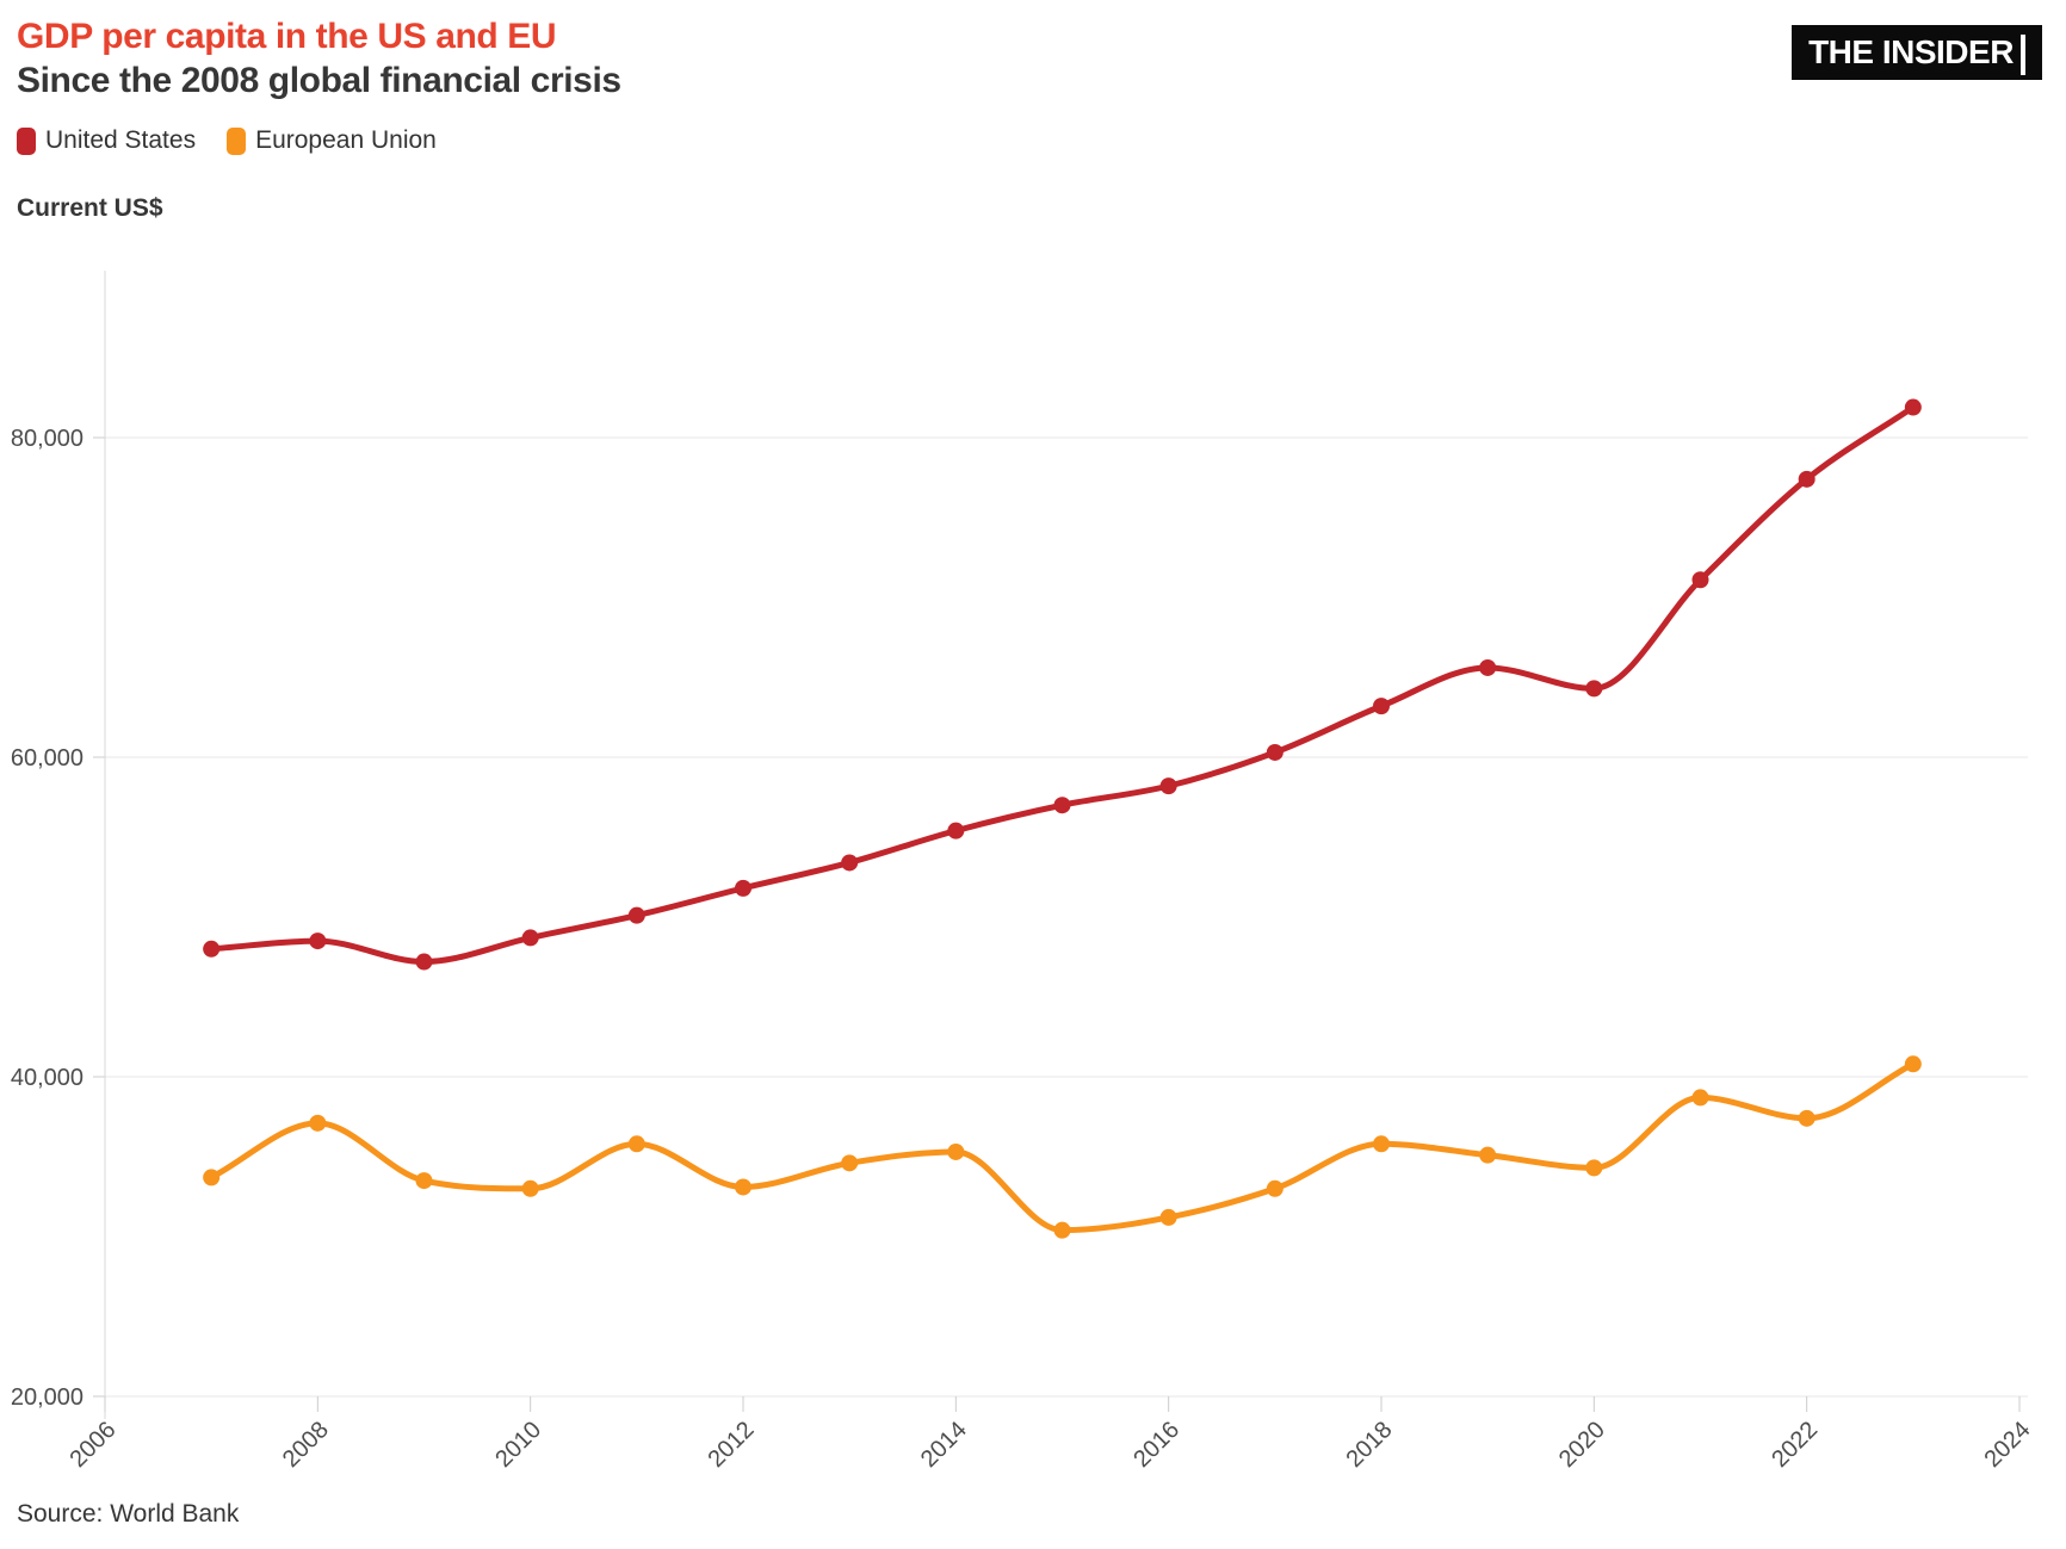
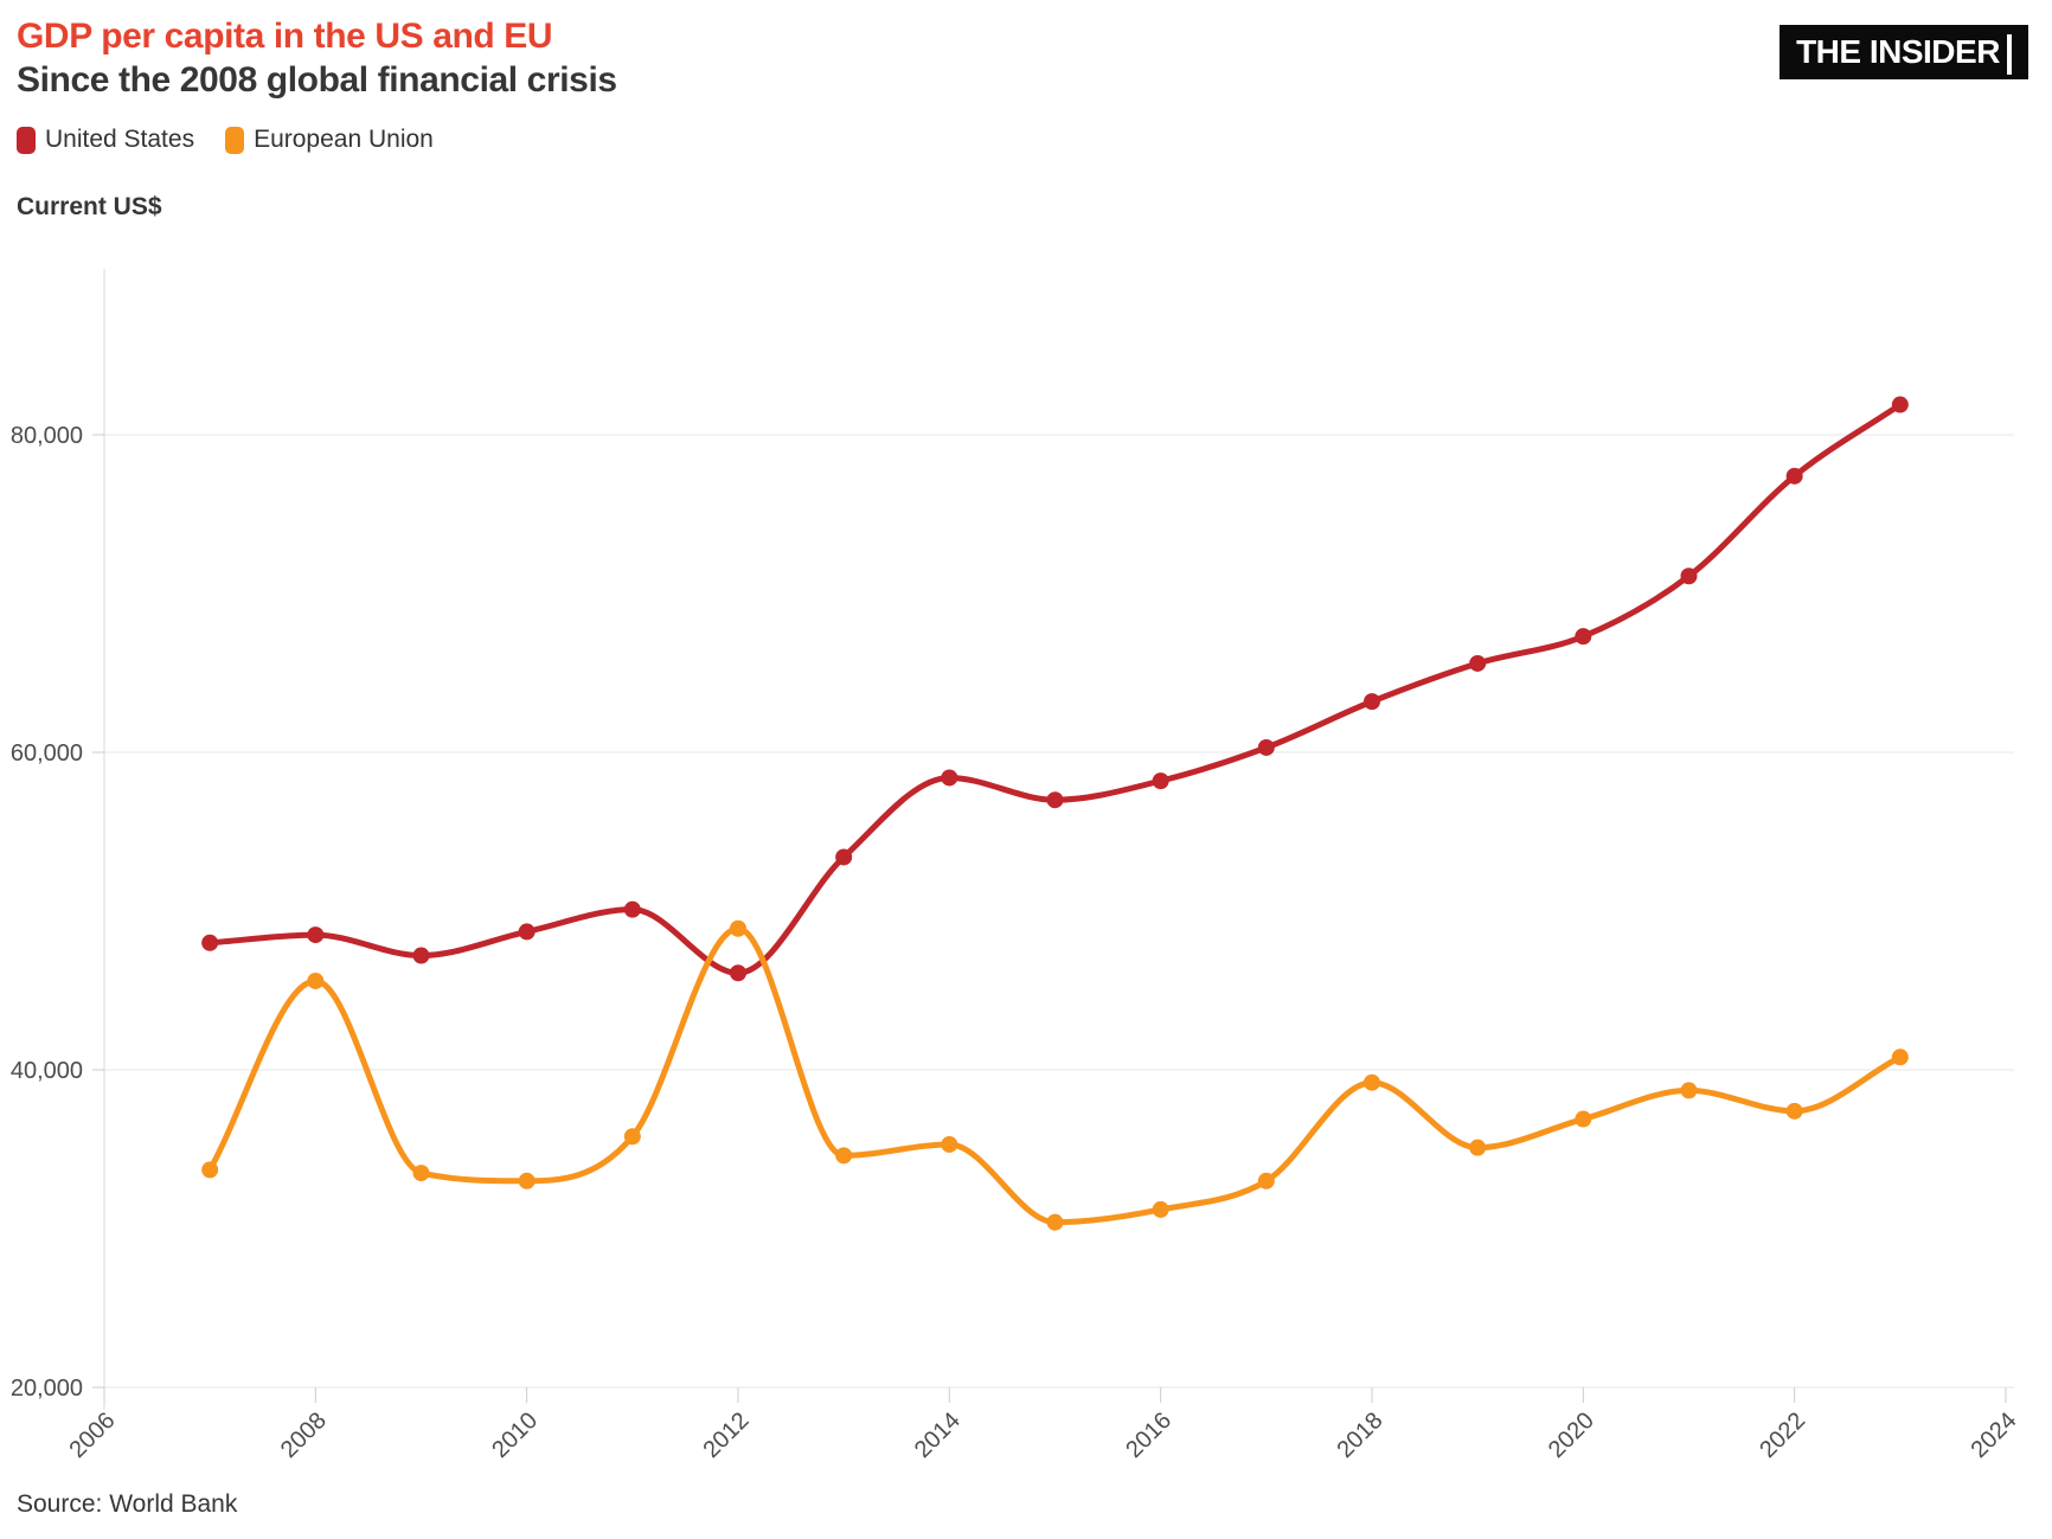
European Union/2008: 37100 -> 45600
United States/2012: 51800 -> 46100
European Union/2012: 33100 -> 48900
United States/2014: 55400 -> 58400
European Union/2018: 35800 -> 39200
United States/2020: 64300 -> 67300
European Union/2020: 34300 -> 36900
